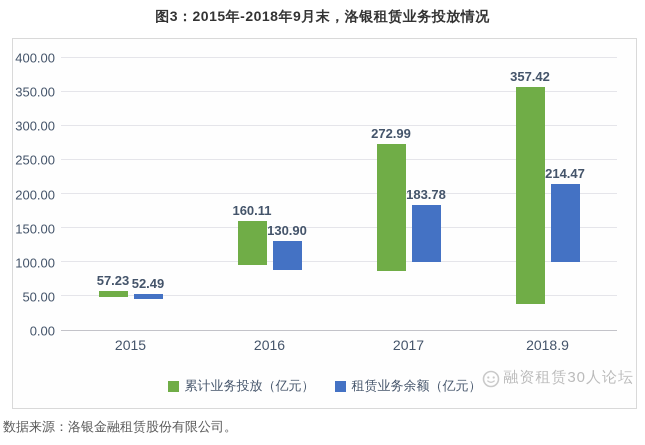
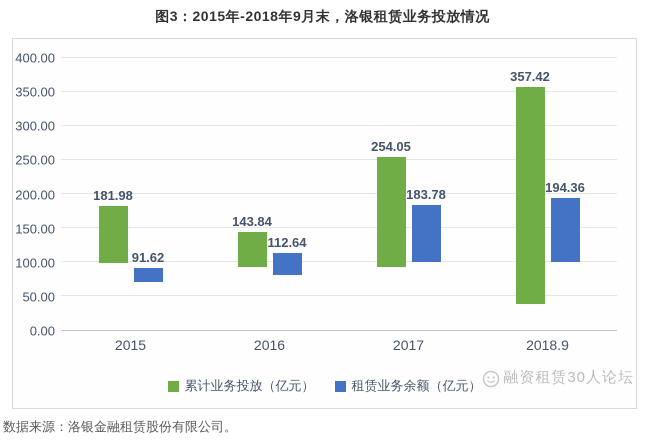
累计业务投放（亿元）/2015: 57.23 -> 181.98
租赁业务余额（亿元）/2015: 52.49 -> 91.62
累计业务投放（亿元）/2016: 160.11 -> 143.84
租赁业务余额（亿元）/2016: 130.90 -> 112.64
累计业务投放（亿元）/2017: 272.99 -> 254.05
租赁业务余额（亿元）/2018.9: 214.47 -> 194.36
